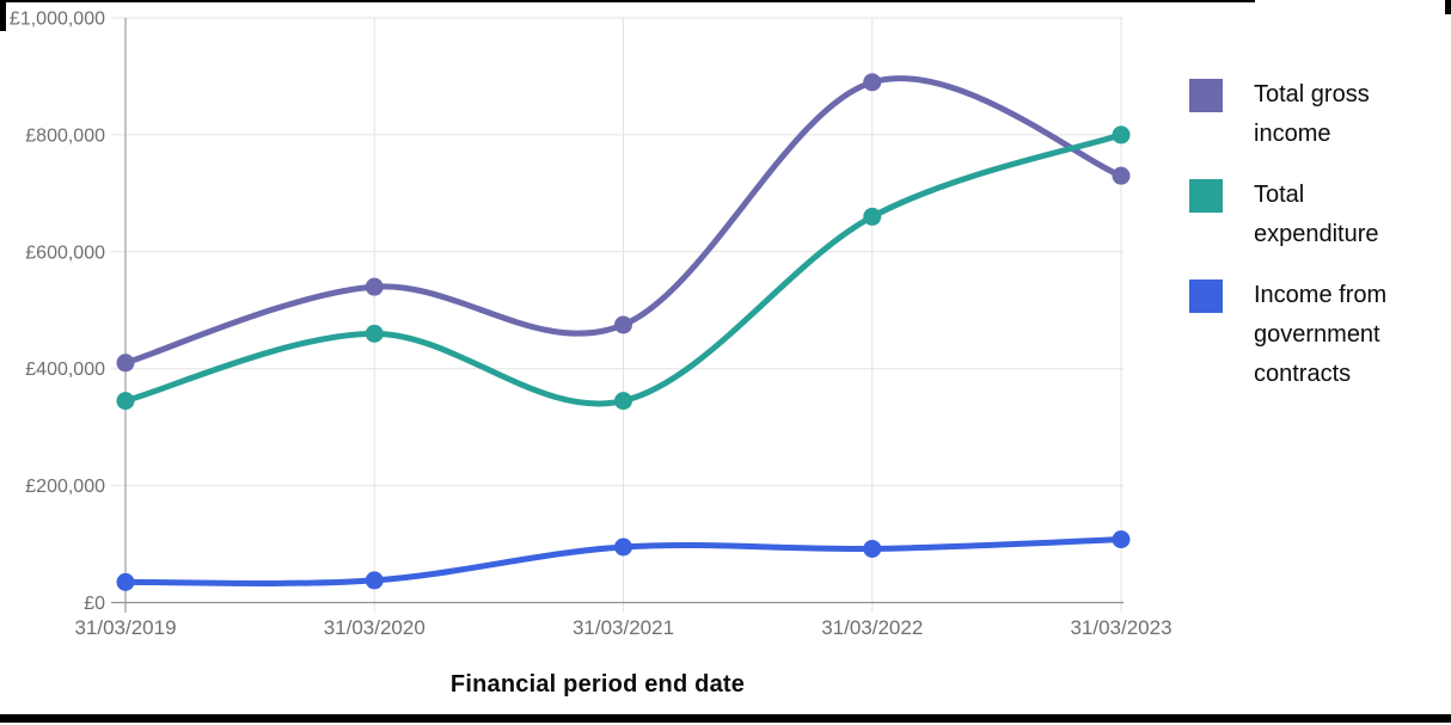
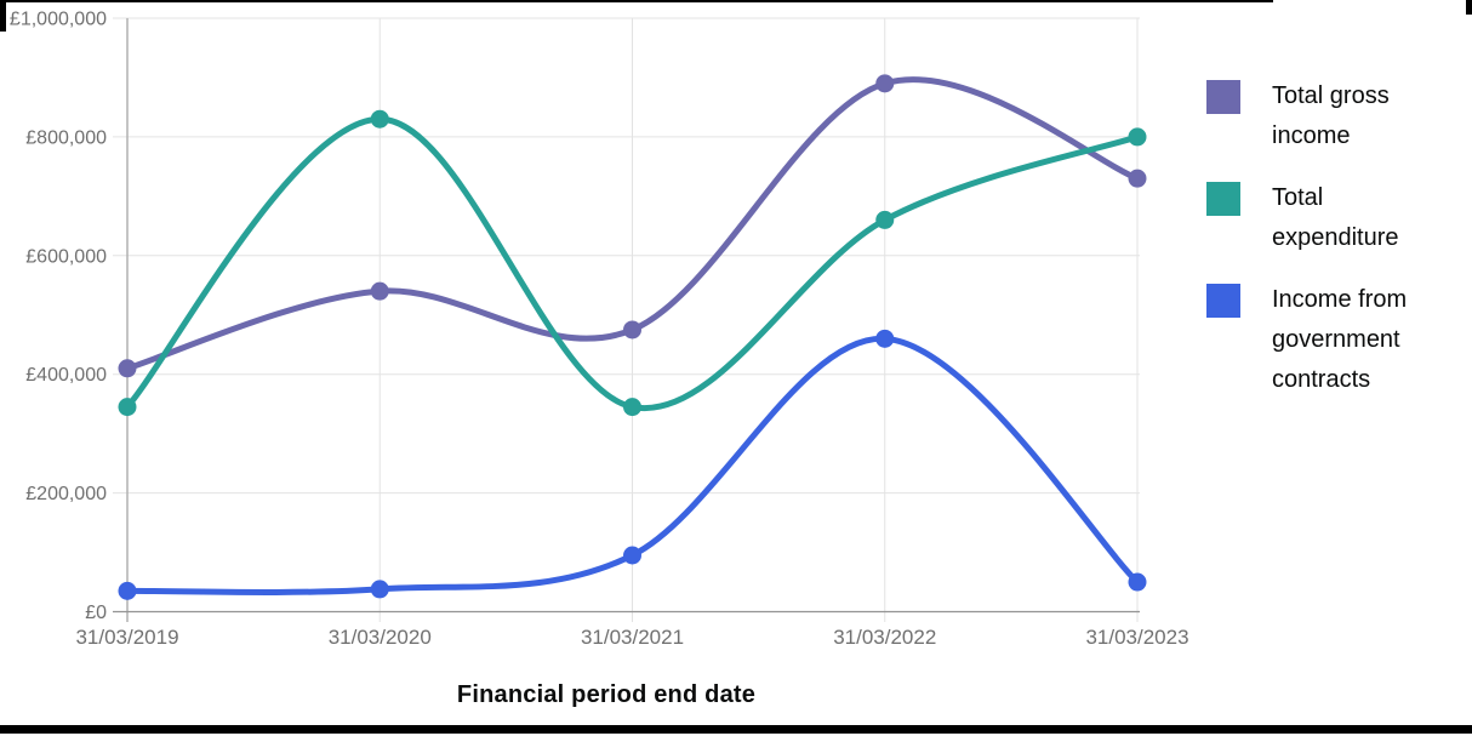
Total expenditure/31/03/2020: £460000 -> £830000
Income from government contracts/31/03/2022: £90000 -> £460000
Income from government contracts/31/03/2023: £110000 -> £50000
